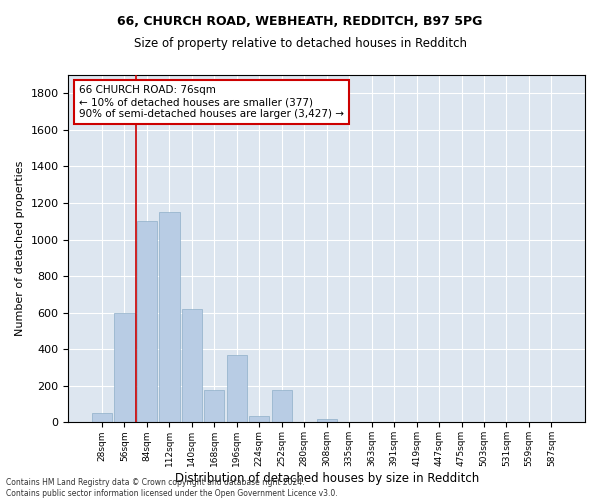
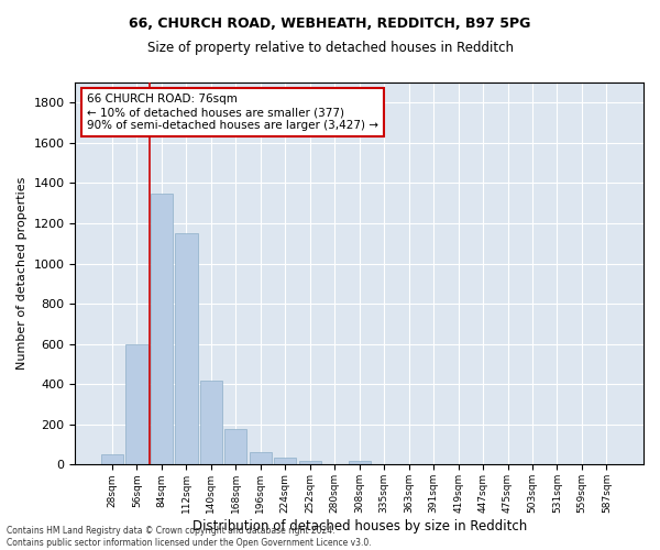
84sqm: 1100 -> 1350
140sqm: 620 -> 420
196sqm: 370 -> 60
252sqm: 180 -> 20
